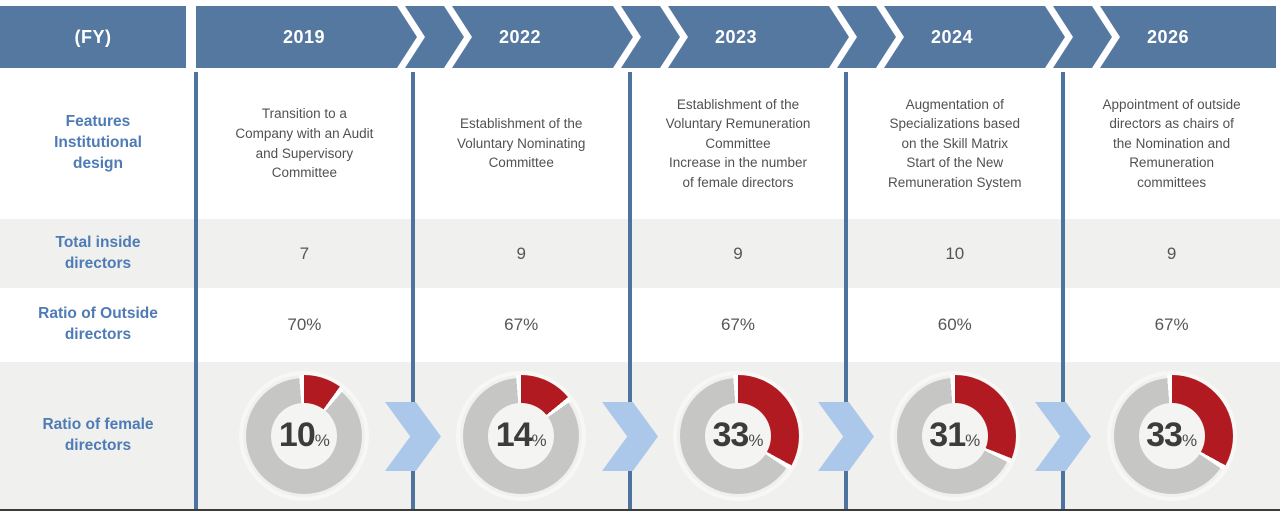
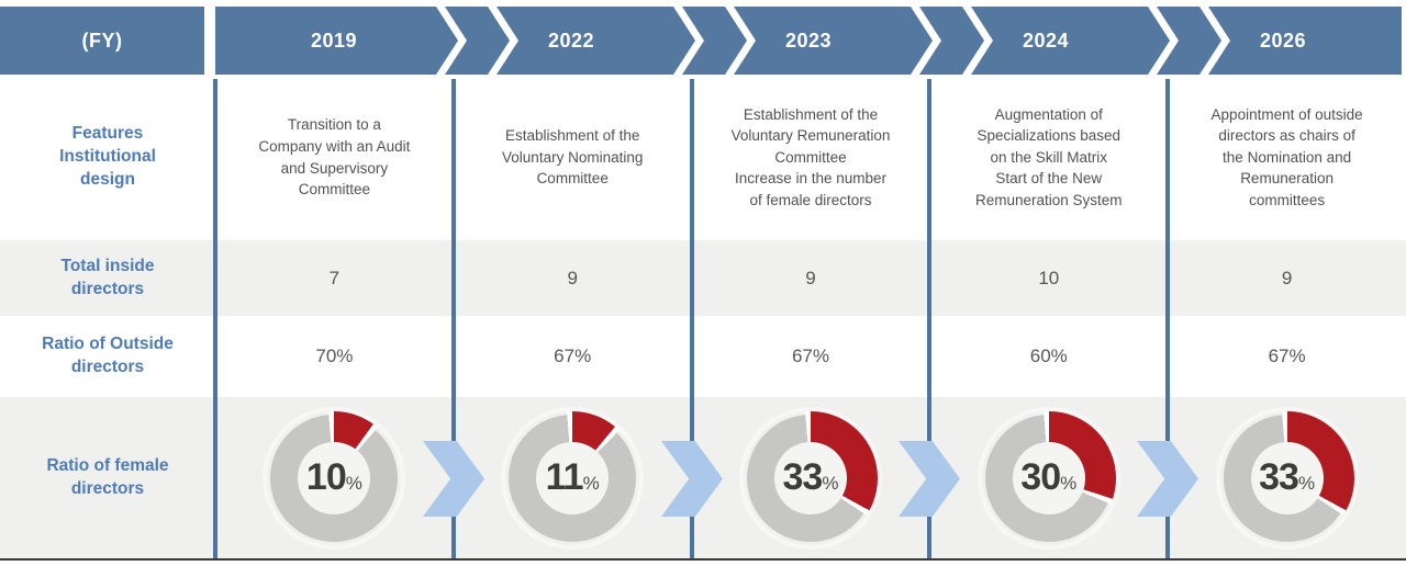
2022: 14 -> 11
2024: 31 -> 30
